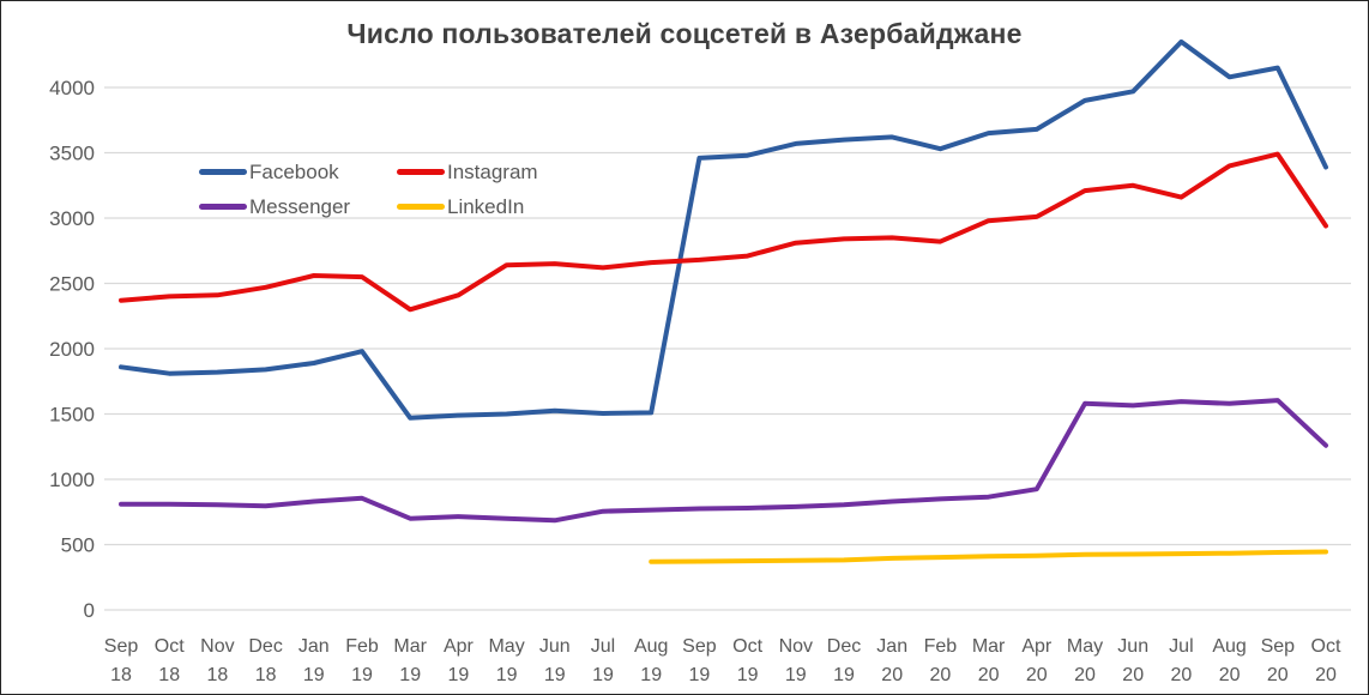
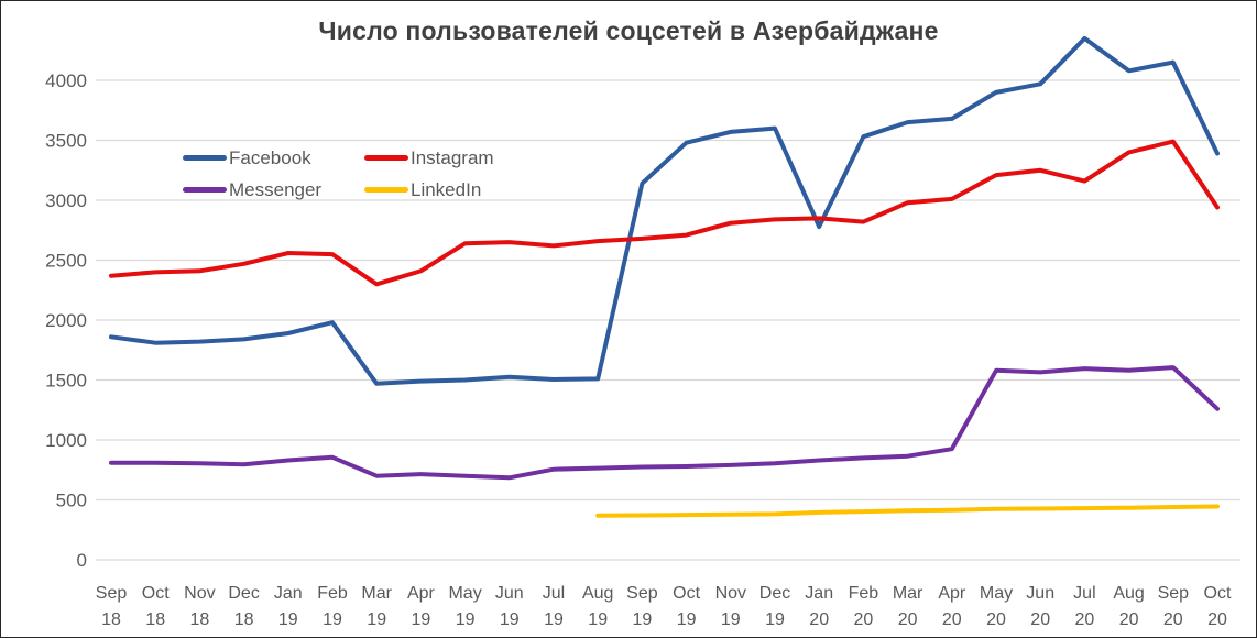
Facebook/Sep 19: 3460 -> 3140
Facebook/Jan 20: 3620 -> 2780
